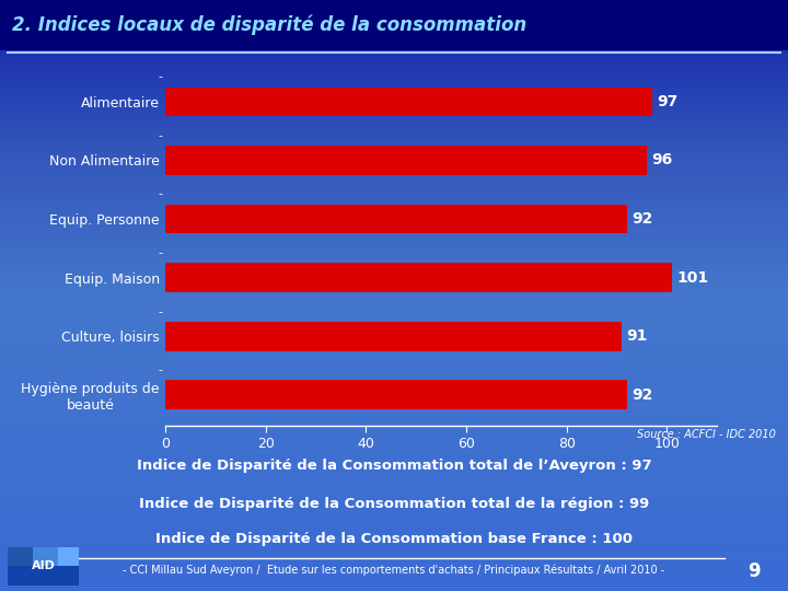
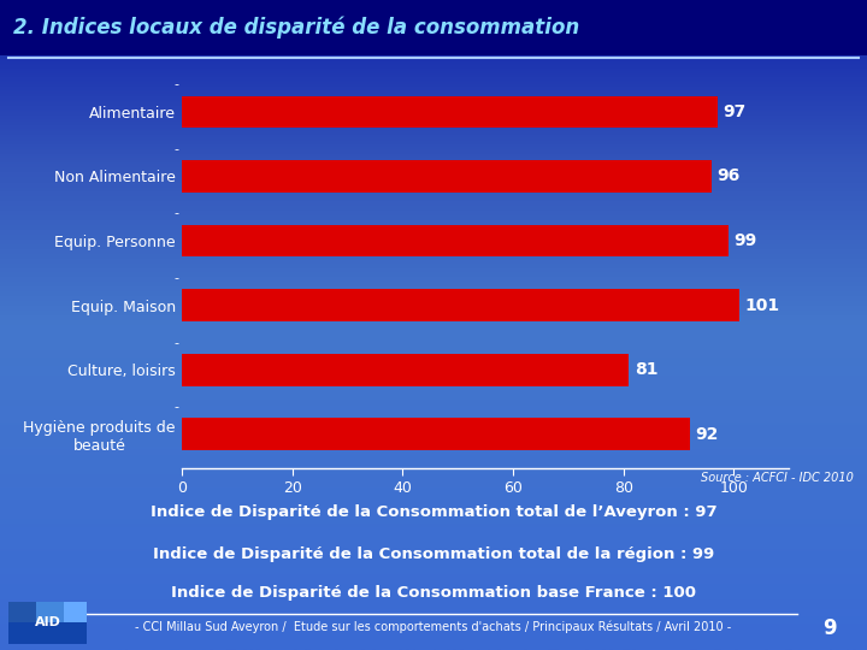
Equip. Personne: 92 -> 99
Culture, loisirs: 91 -> 81
